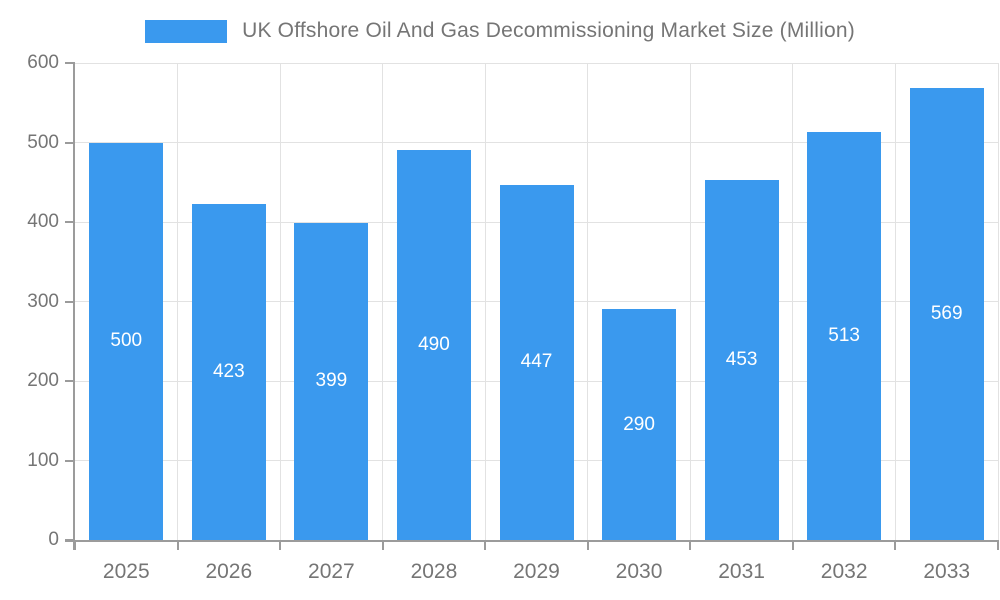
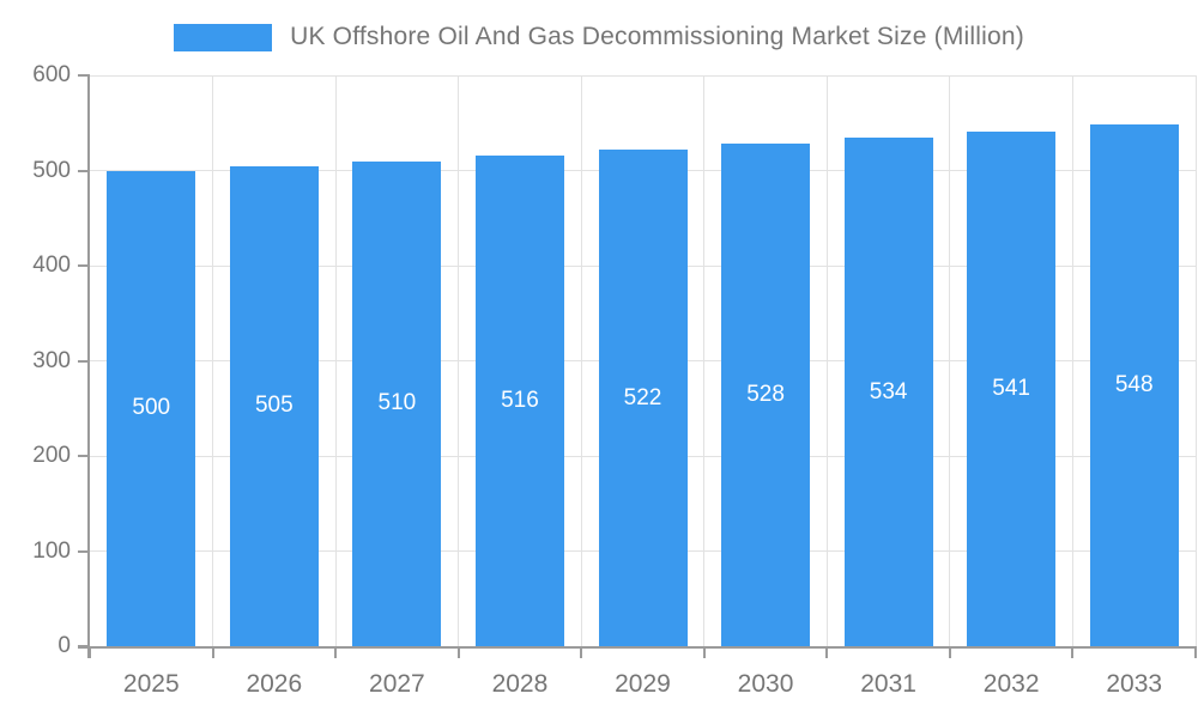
2026: 423 -> 505
2027: 399 -> 510
2028: 490 -> 516
2029: 447 -> 522
2030: 290 -> 528
2031: 453 -> 534
2032: 513 -> 541
2033: 569 -> 548
